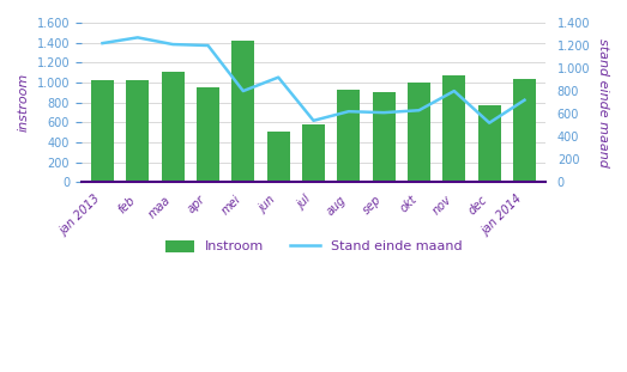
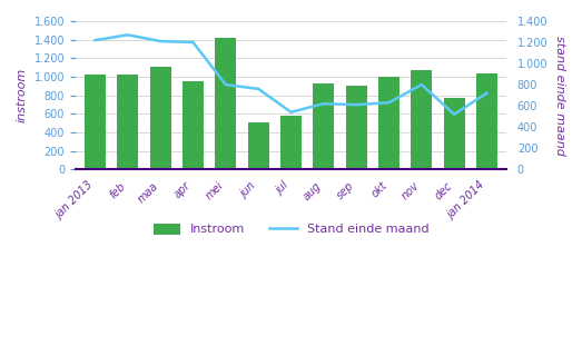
Stand einde maand/jun: 920 -> 760
